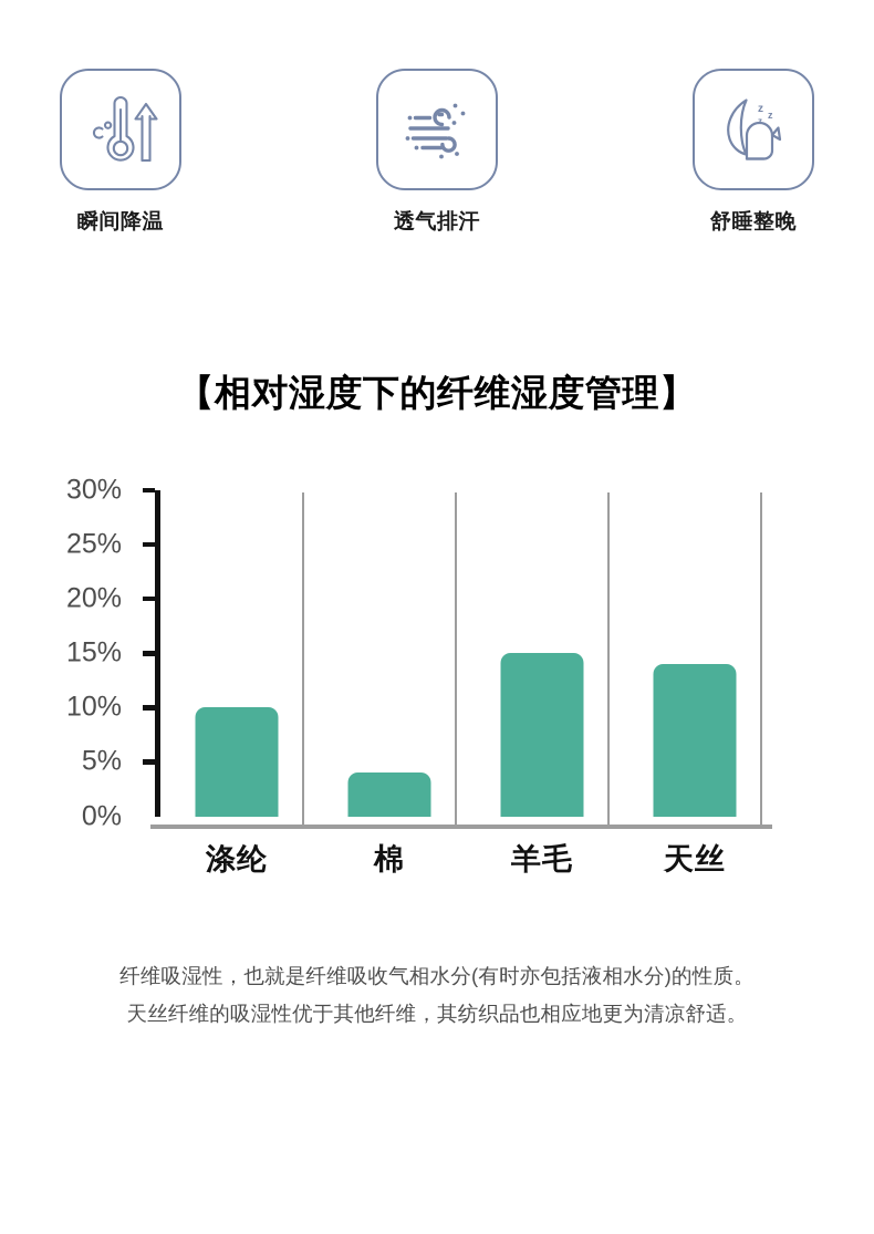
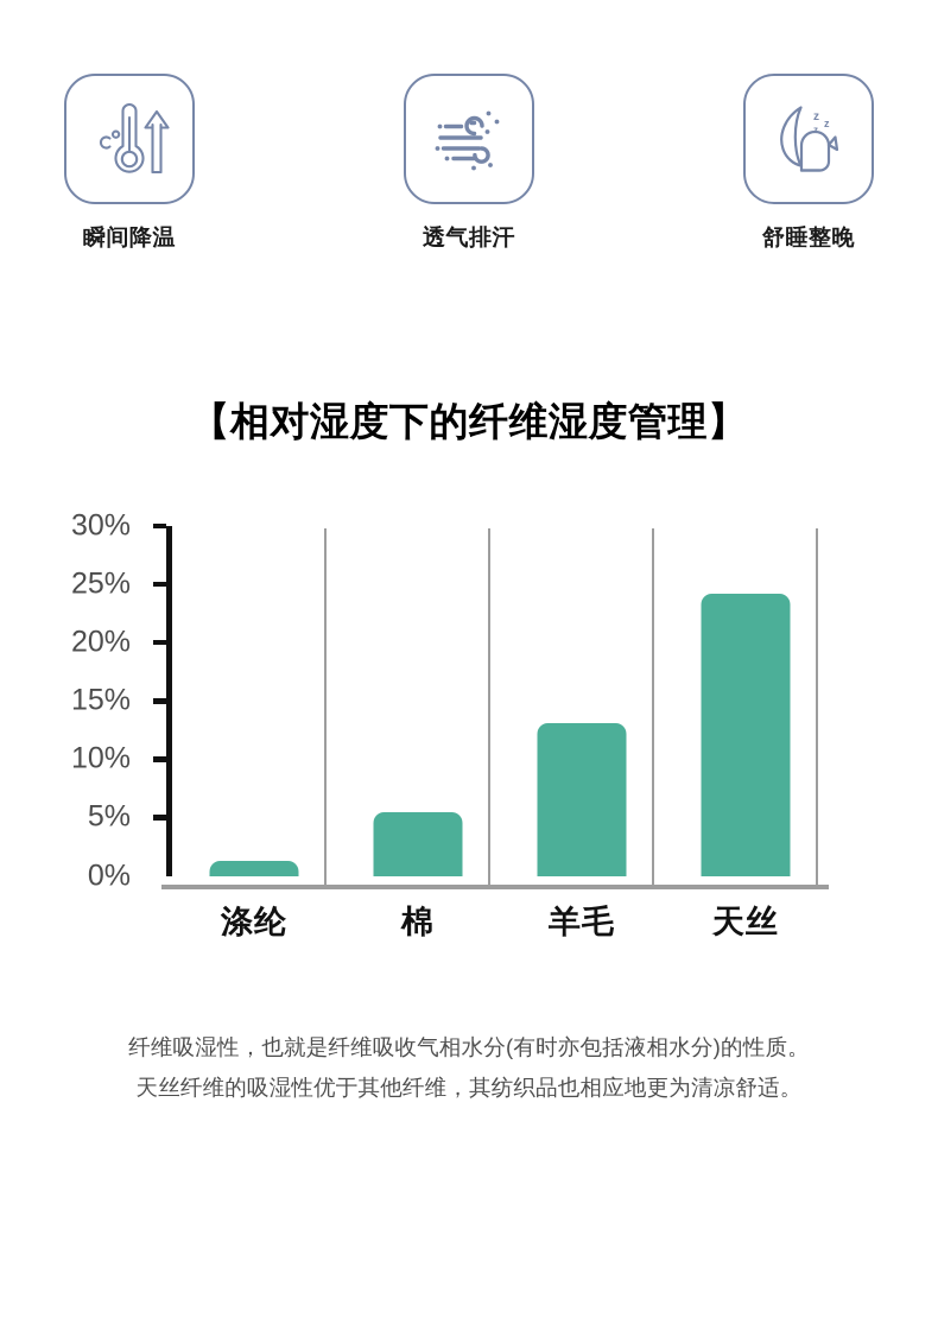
涤纶: 10% -> 1%
棉: 4% -> 6%
羊毛: 15% -> 13%
天丝: 14% -> 24%
